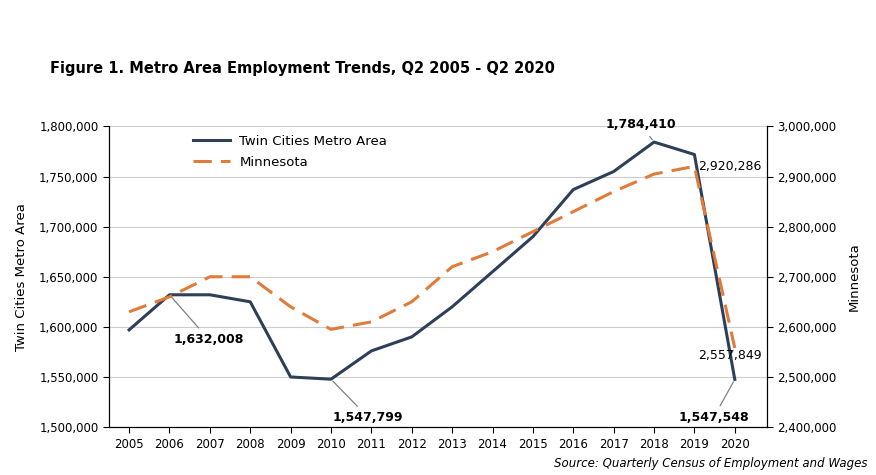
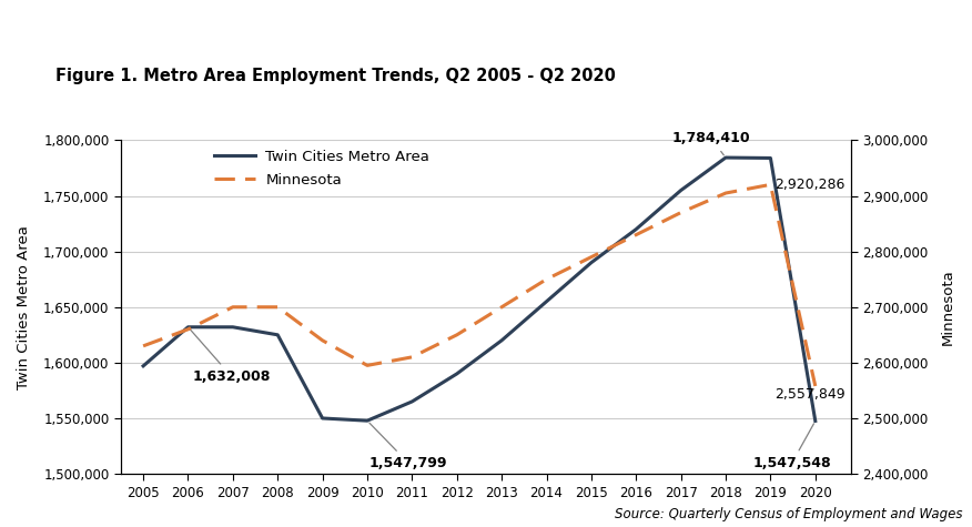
Twin Cities Metro Area/2011: 1,576,000 -> 1,565,000
Minnesota/2013: 2,720,000 -> 2,700,000
Twin Cities Metro Area/2016: 1,737,000 -> 1,720,000
Twin Cities Metro Area/2019: 1,772,000 -> 1,784,000
